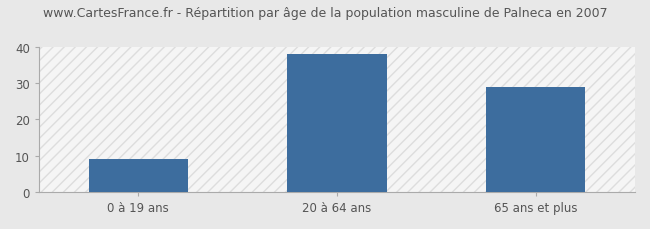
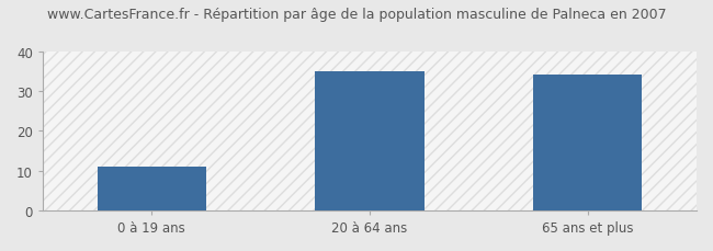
0 à 19 ans: 9 -> 11
20 à 64 ans: 38 -> 35
65 ans et plus: 29 -> 34
